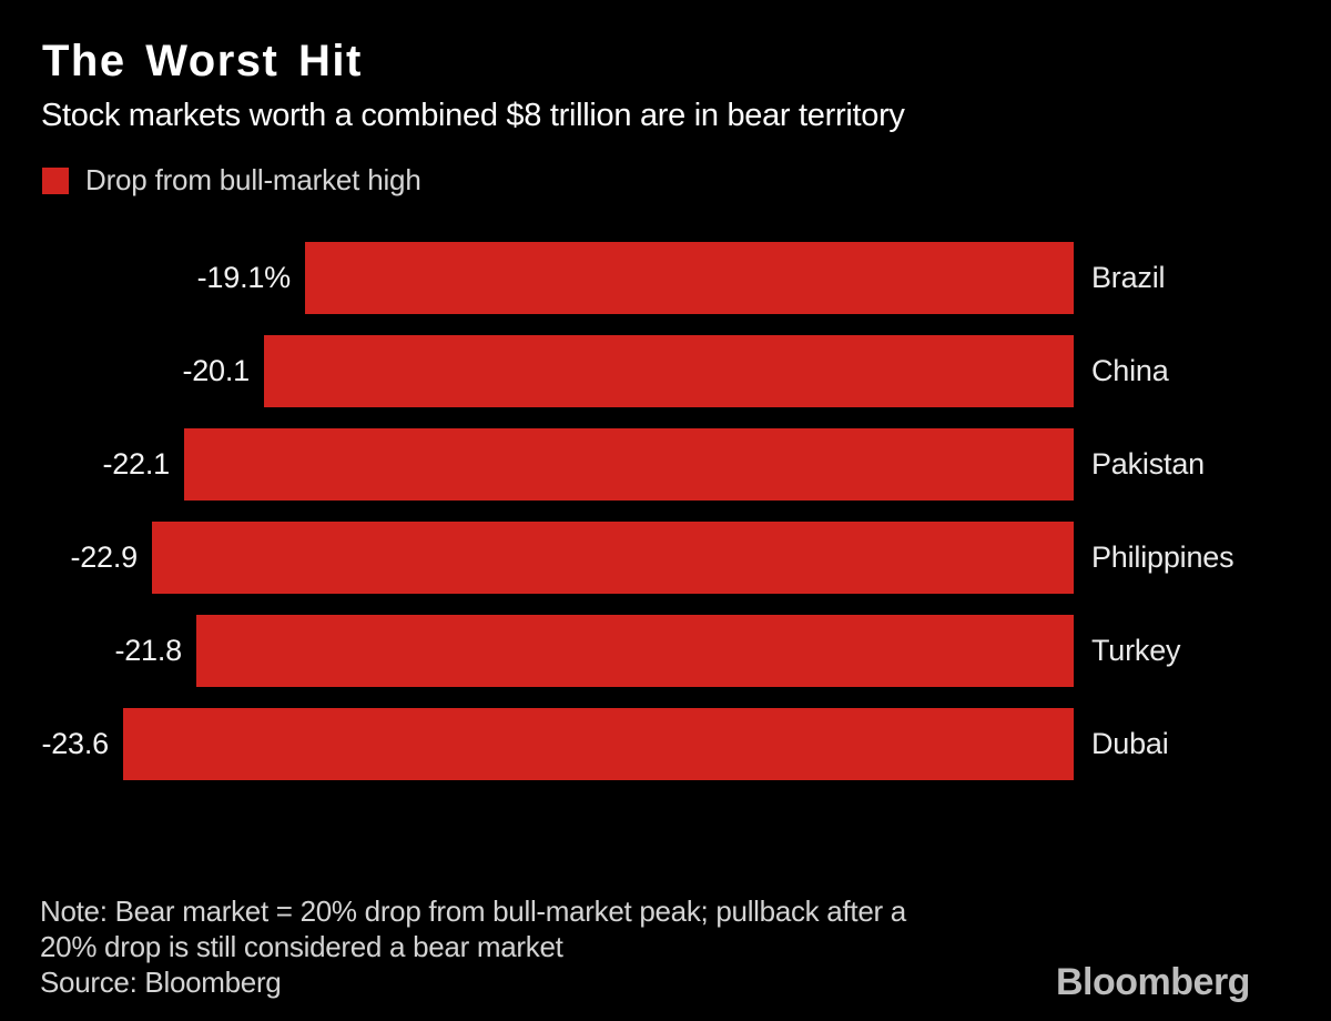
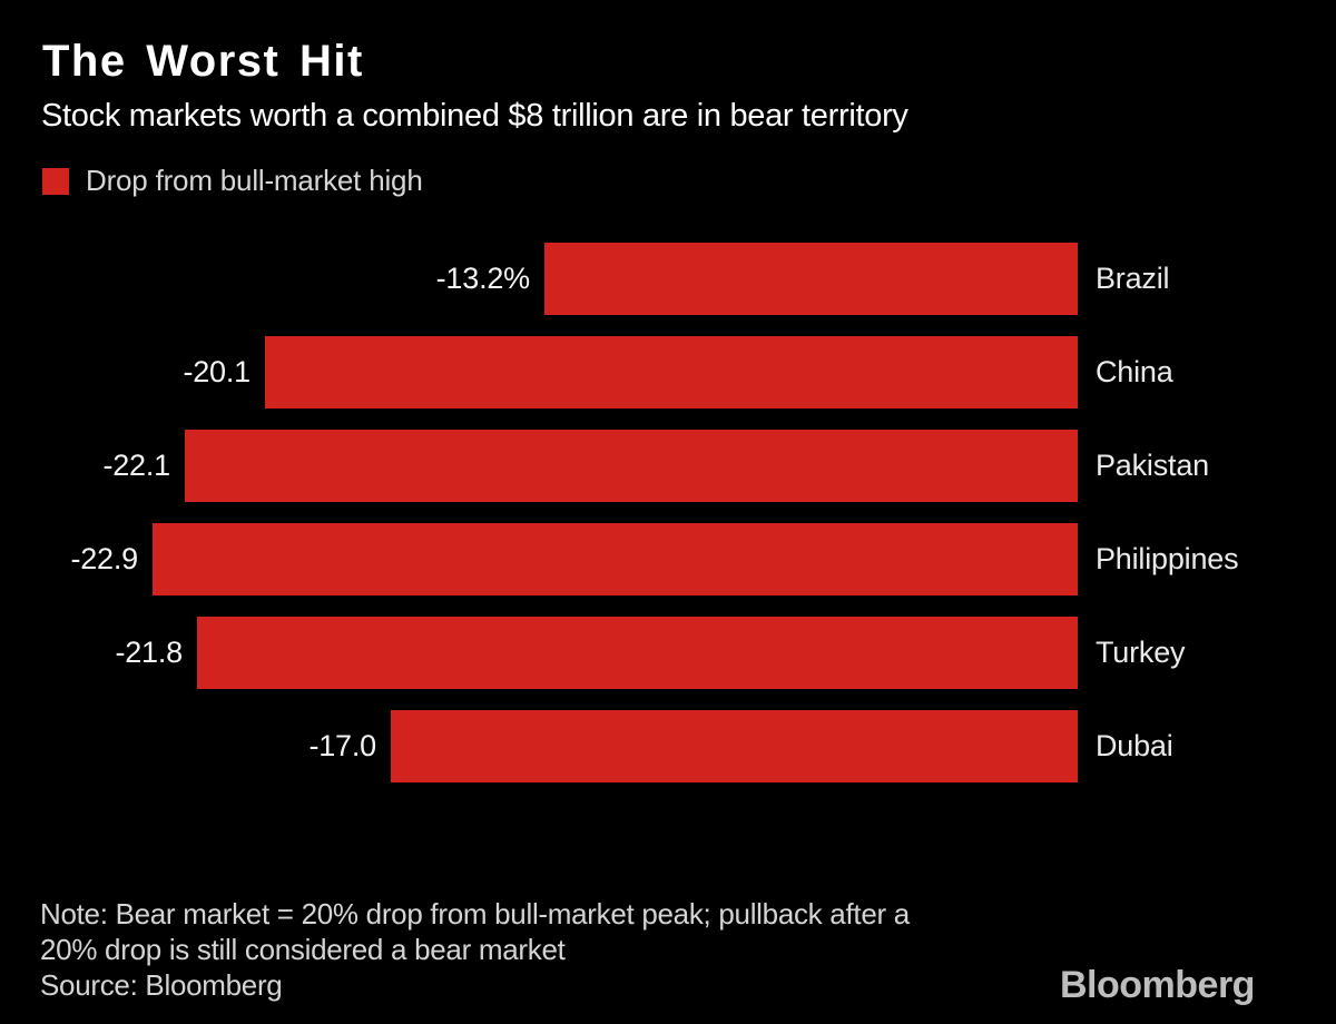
Brazil: -19.1% -> -13.2%
Dubai: -23.6 -> -17.0
